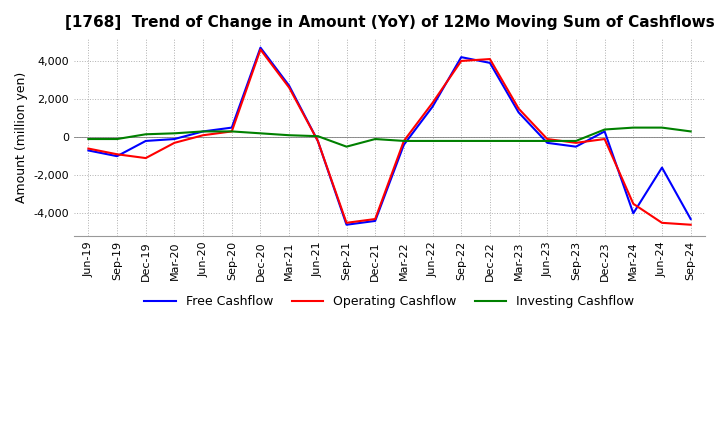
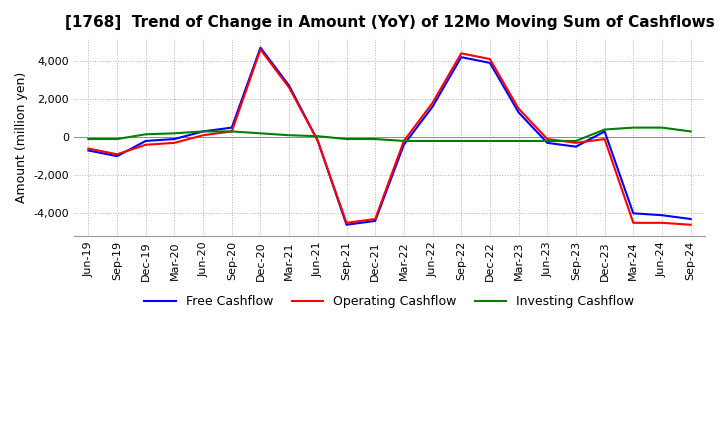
Operating Cashflow/Dec-19: -1,100 -> -400
Investing Cashflow/Sep-21: -500 -> -100
Operating Cashflow/Sep-22: 4,000 -> 4,400
Operating Cashflow/Mar-24: -3,500 -> -4,500
Free Cashflow/Jun-24: -1,600 -> -4,100
